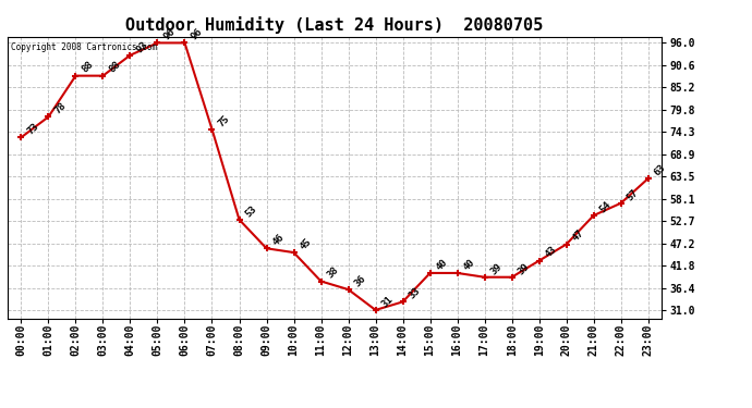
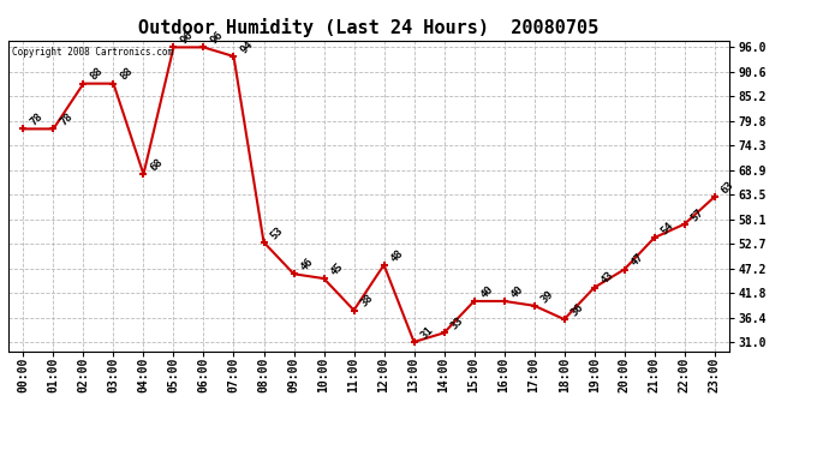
00:00: 73 -> 78
04:00: 93 -> 68
07:00: 75 -> 94
12:00: 36 -> 48
18:00: 39 -> 36
